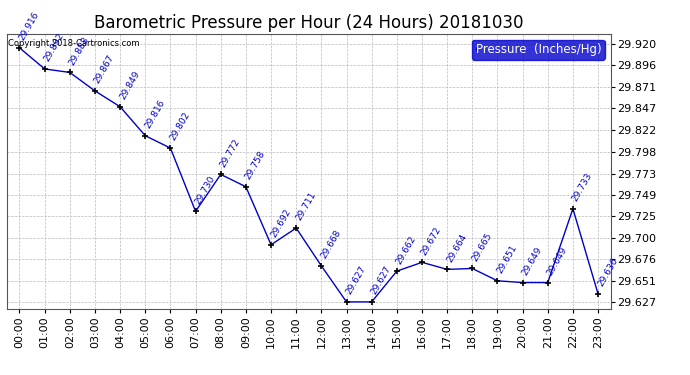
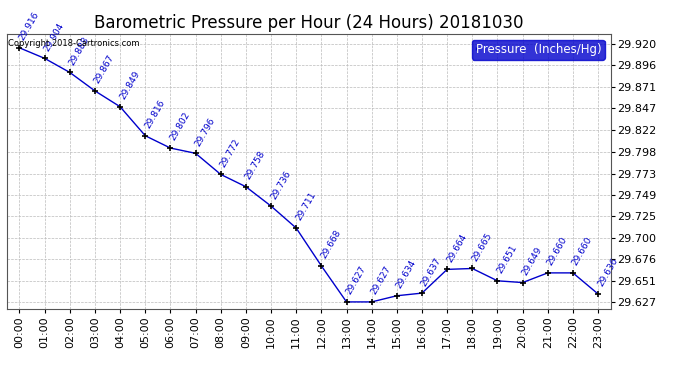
01:00: 29.892 -> 29.904
07:00: 29.730 -> 29.796
10:00: 29.692 -> 29.736
15:00: 29.662 -> 29.634
16:00: 29.672 -> 29.637
21:00: 29.649 -> 29.660
22:00: 29.733 -> 29.660
